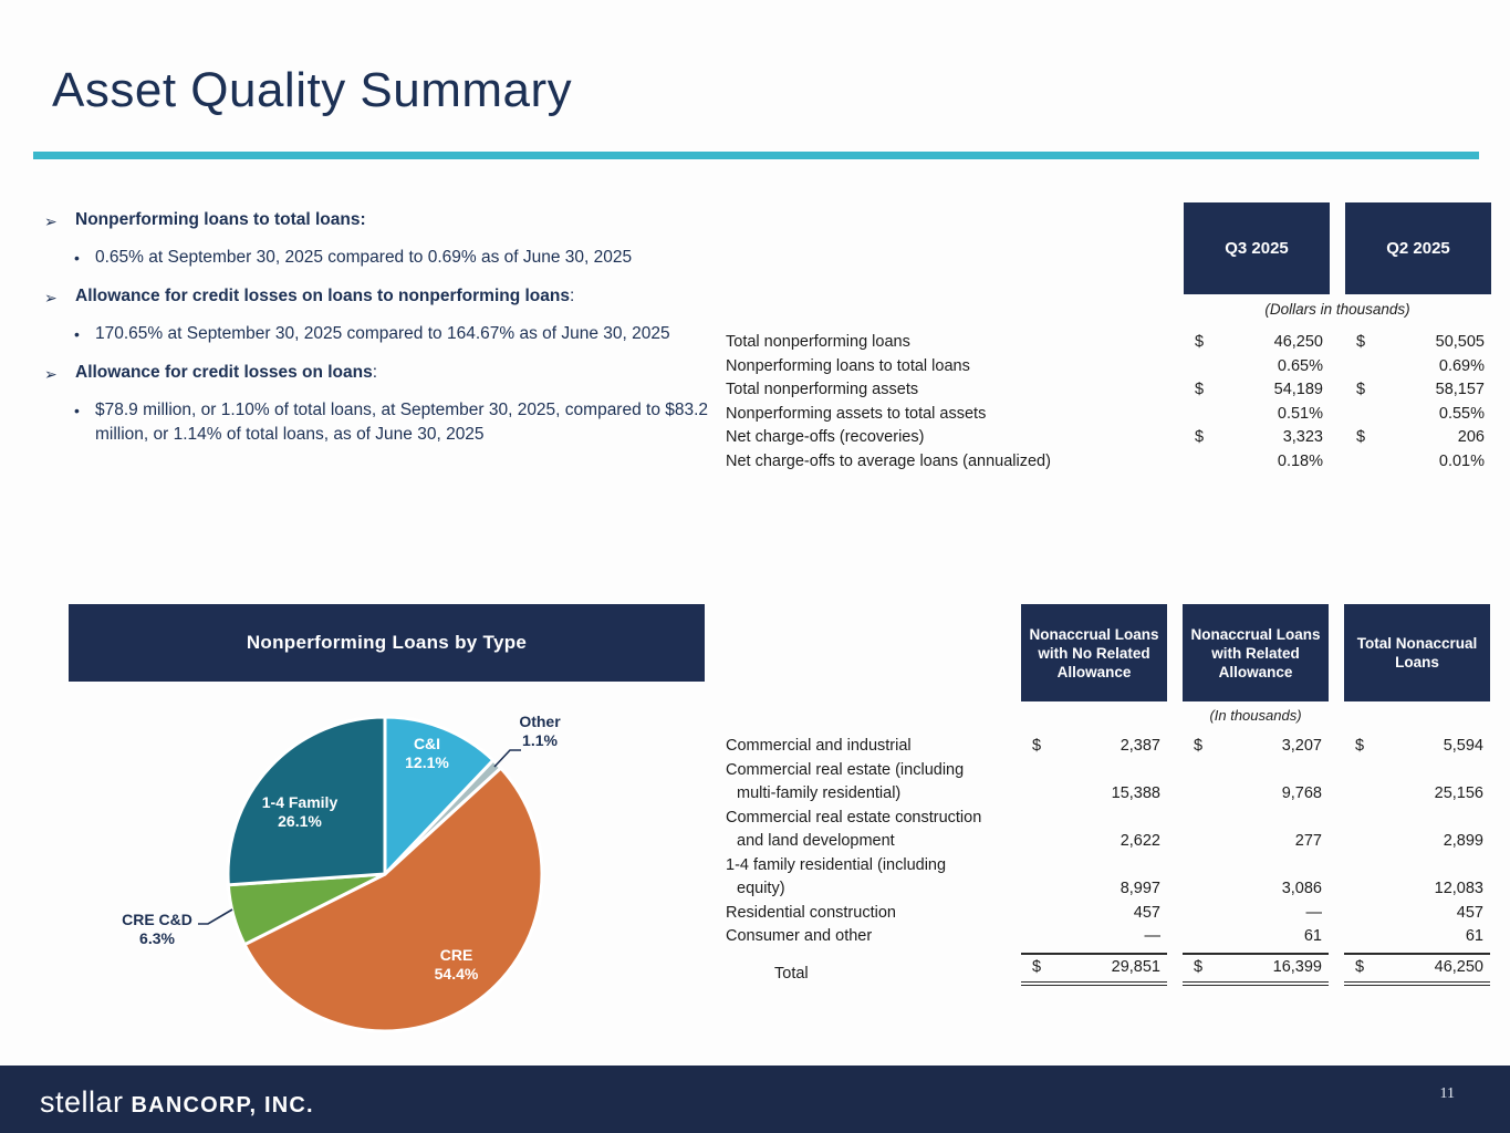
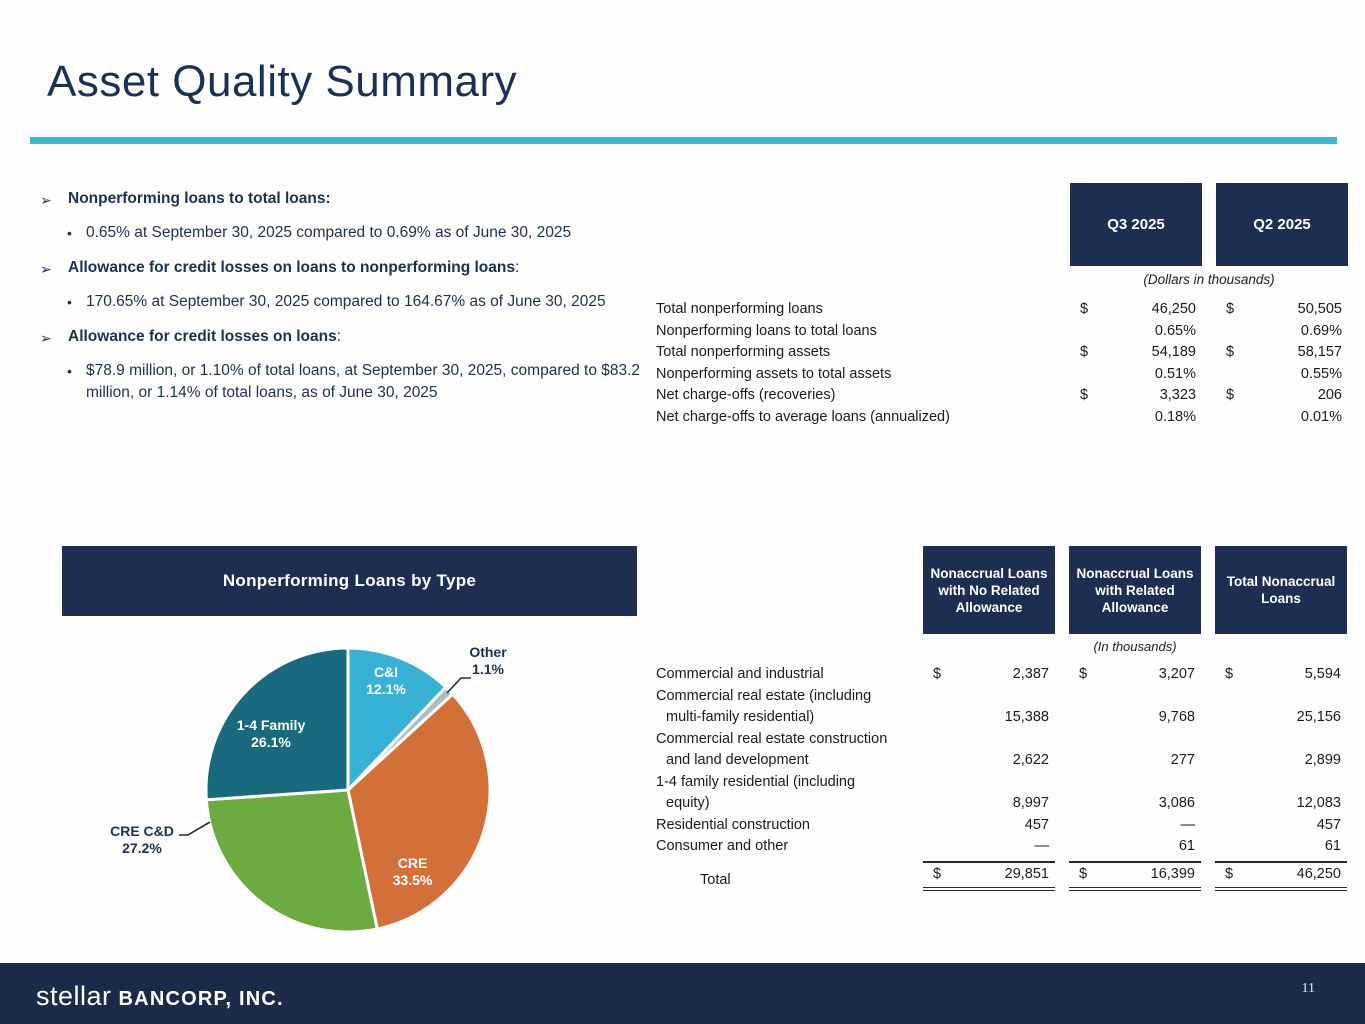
CRE: 54.4% -> 33.5%
CRE C&D: 6.3% -> 27.2%
